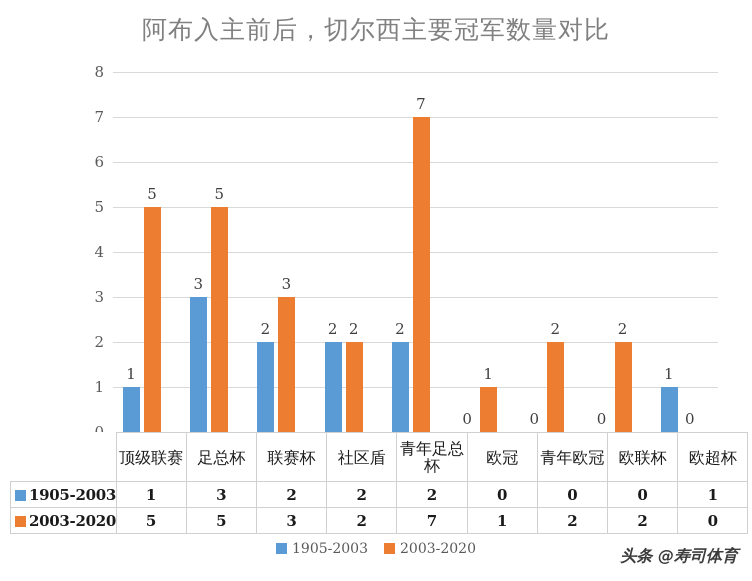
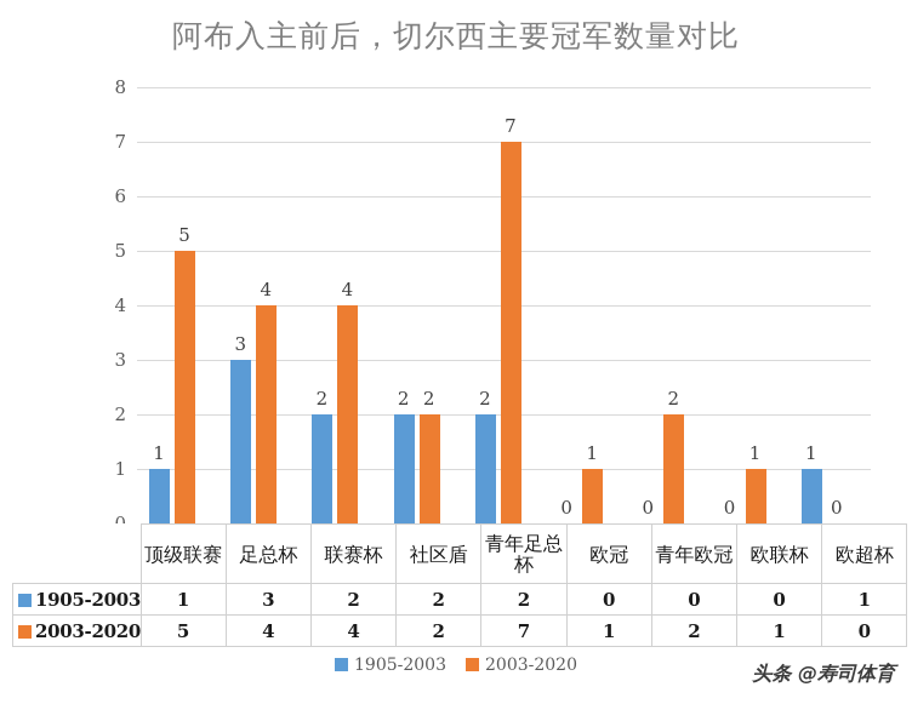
2003-2020/足总杯: 5 -> 4
2003-2020/联赛杯: 3 -> 4
2003-2020/欧联杯: 2 -> 1
